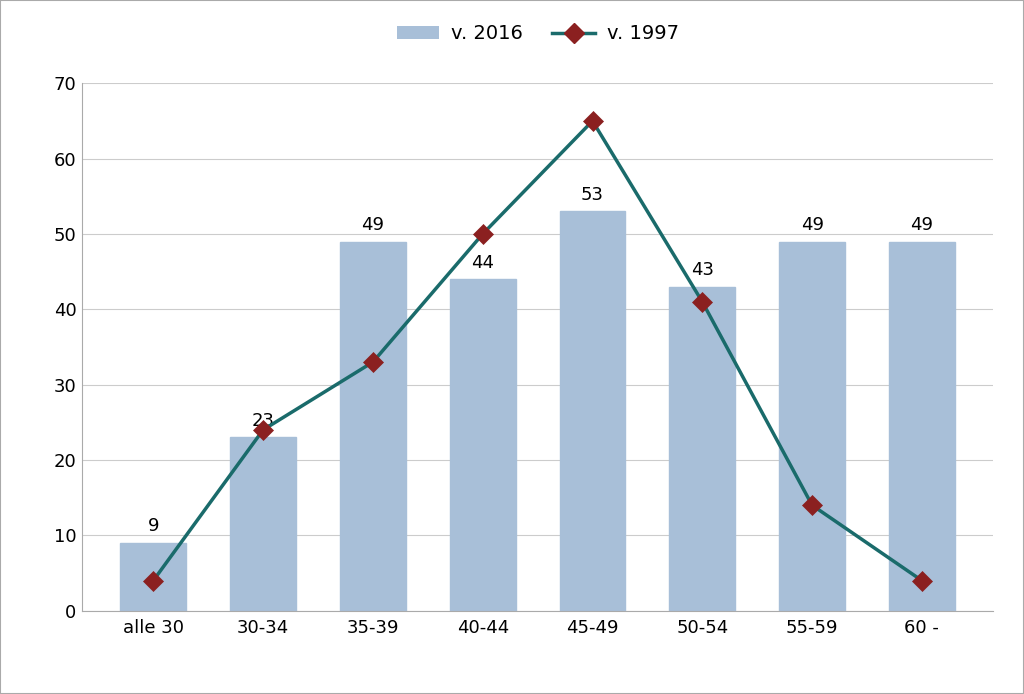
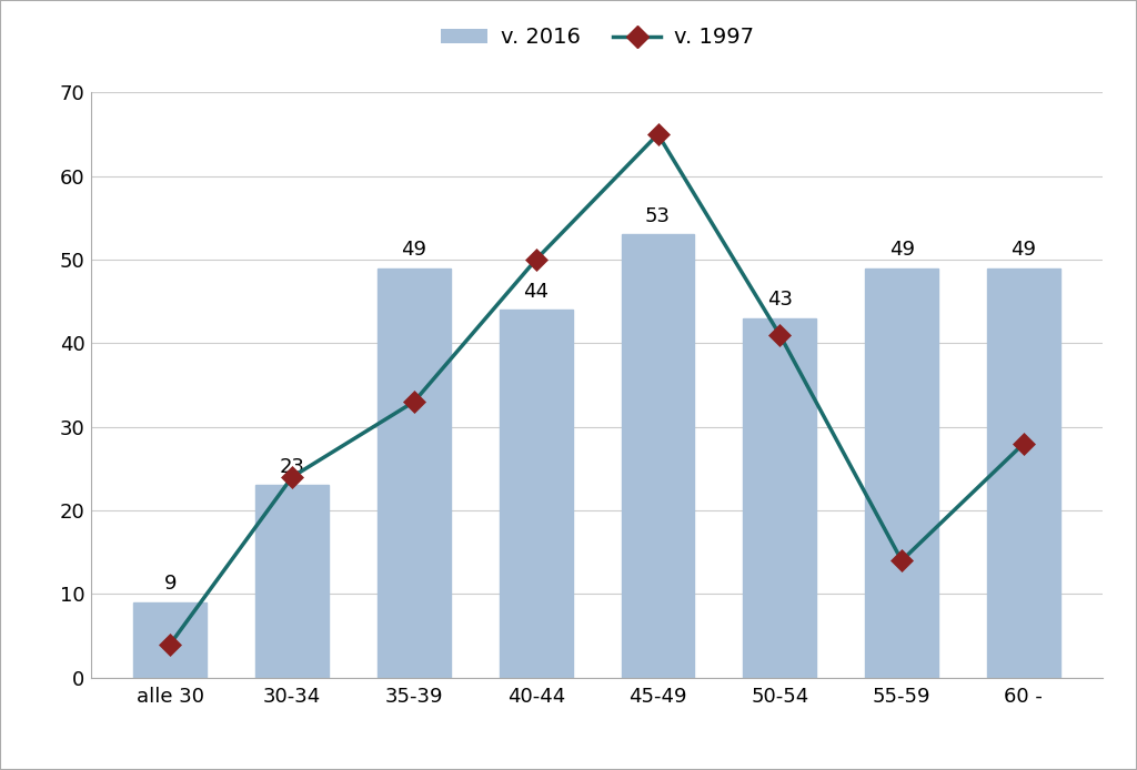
v. 1997/60 -: 4 -> 28
